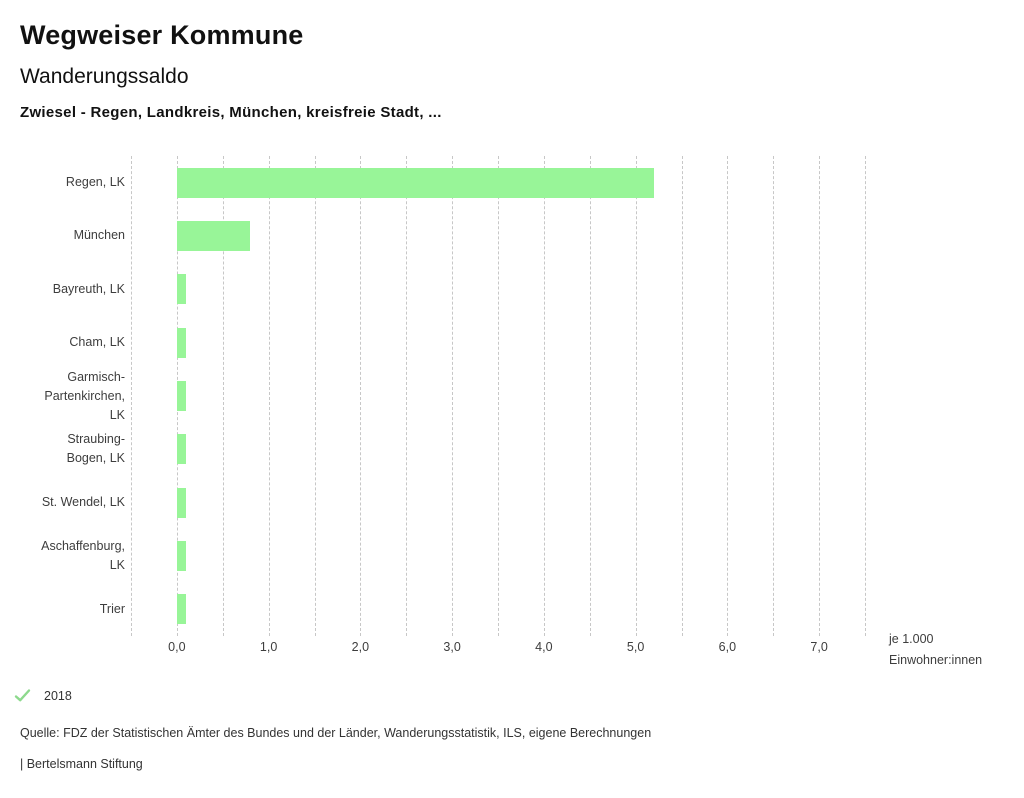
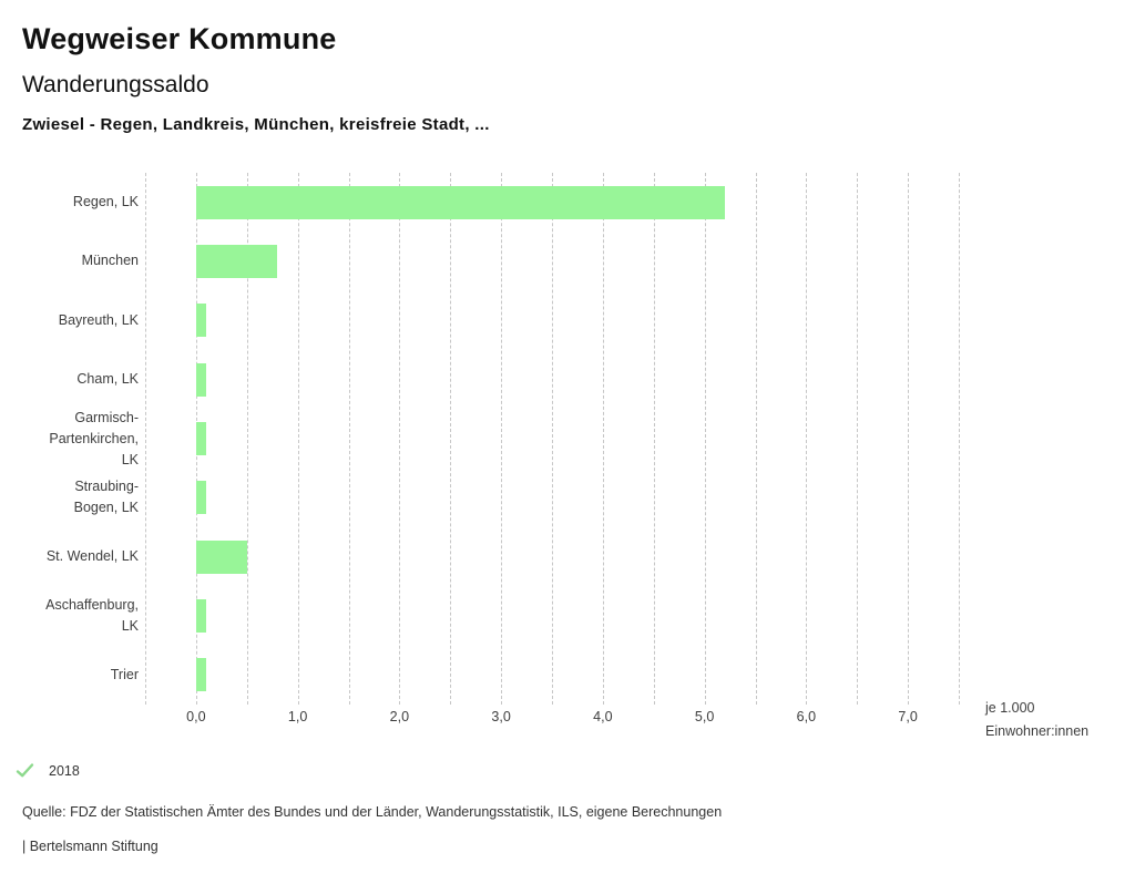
St. Wendel, LK: 0,1 -> 0,5
